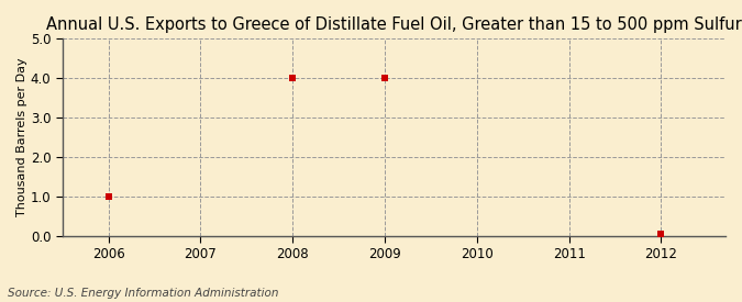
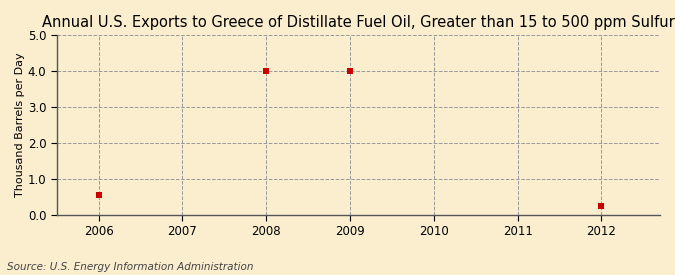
2006: 1.00 -> 0.55
2012: 0.04 -> 0.25
